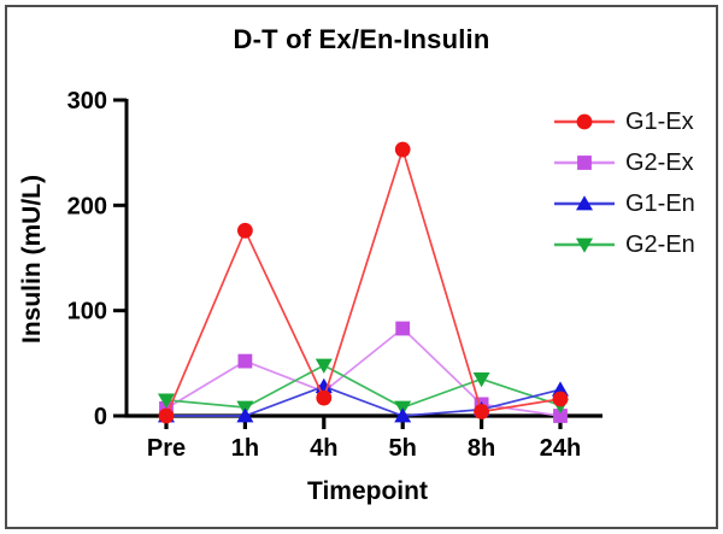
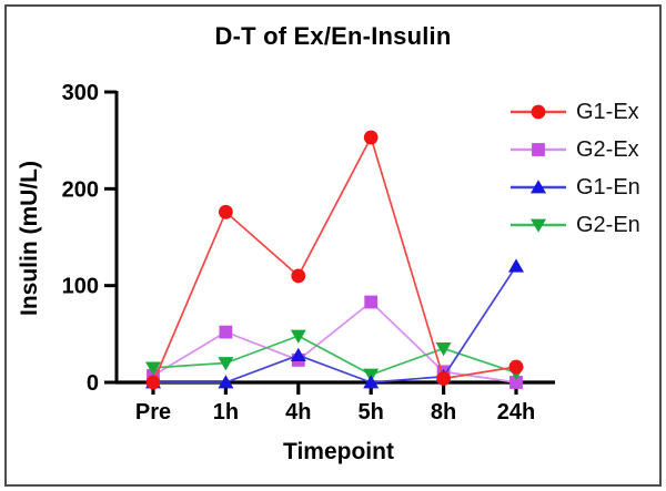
G2-En/1h: 10 -> 20
G1-Ex/4h: 20 -> 110
G1-En/24h: 20 -> 120
